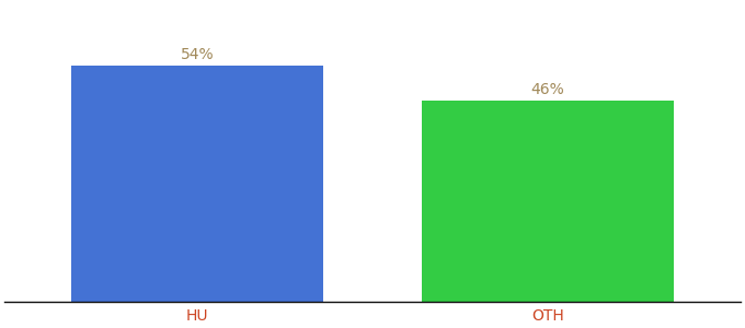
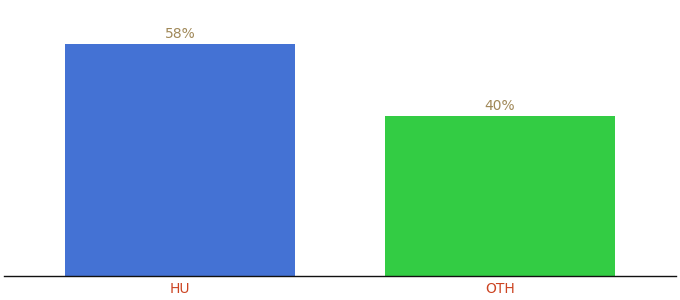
HU: 54% -> 58%
OTH: 46% -> 40%
